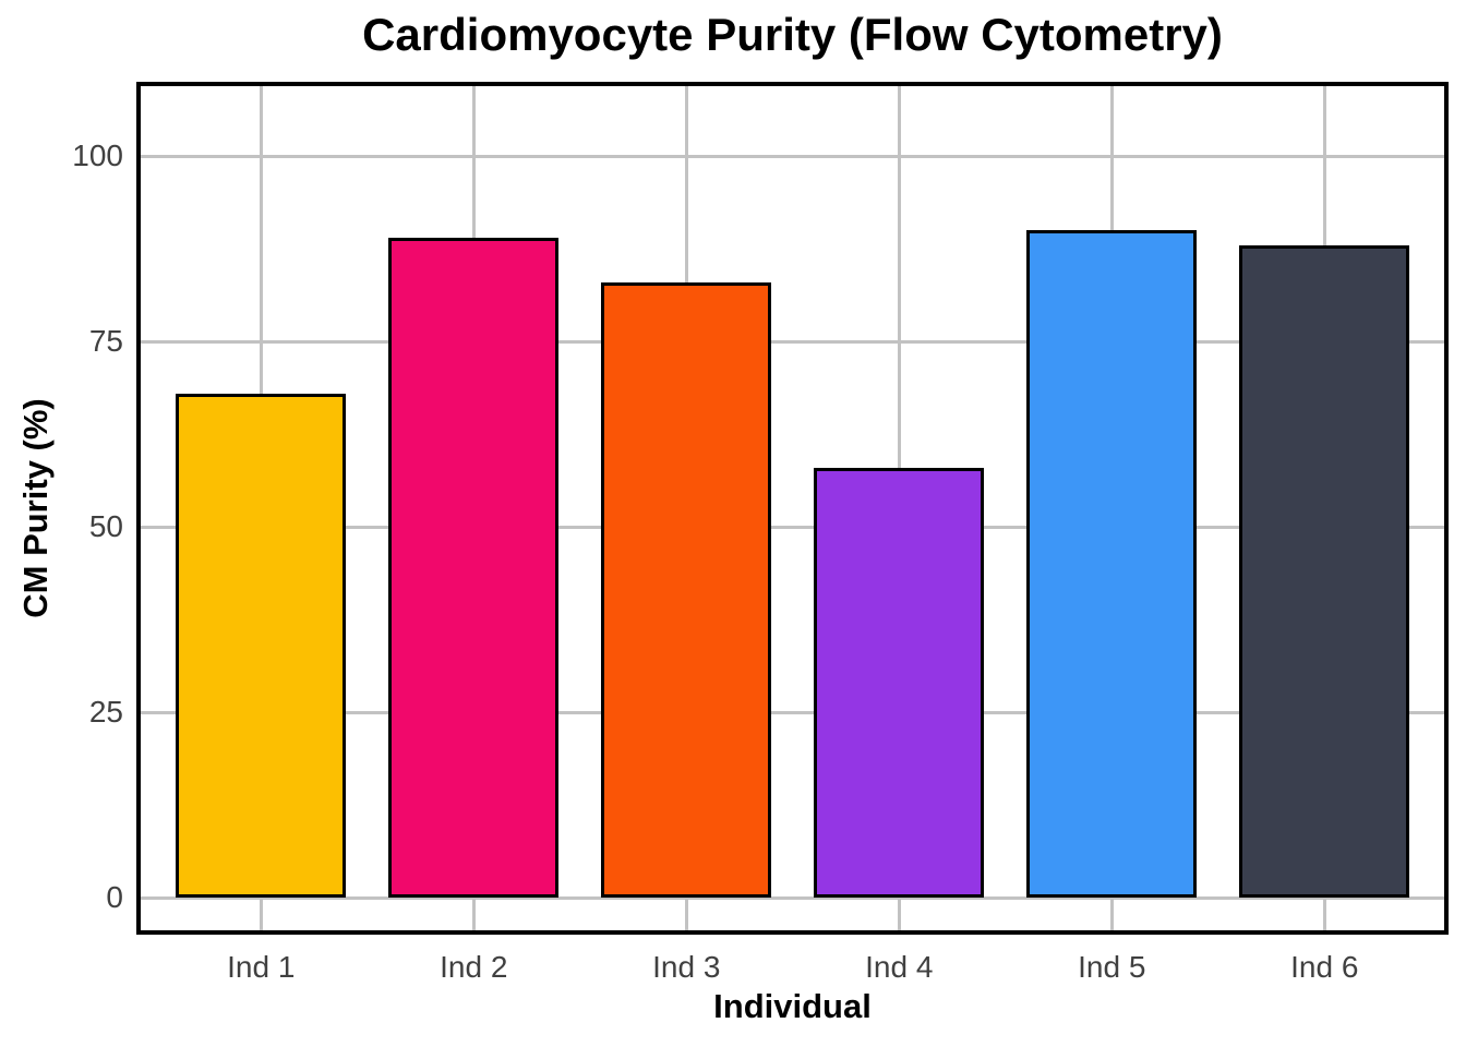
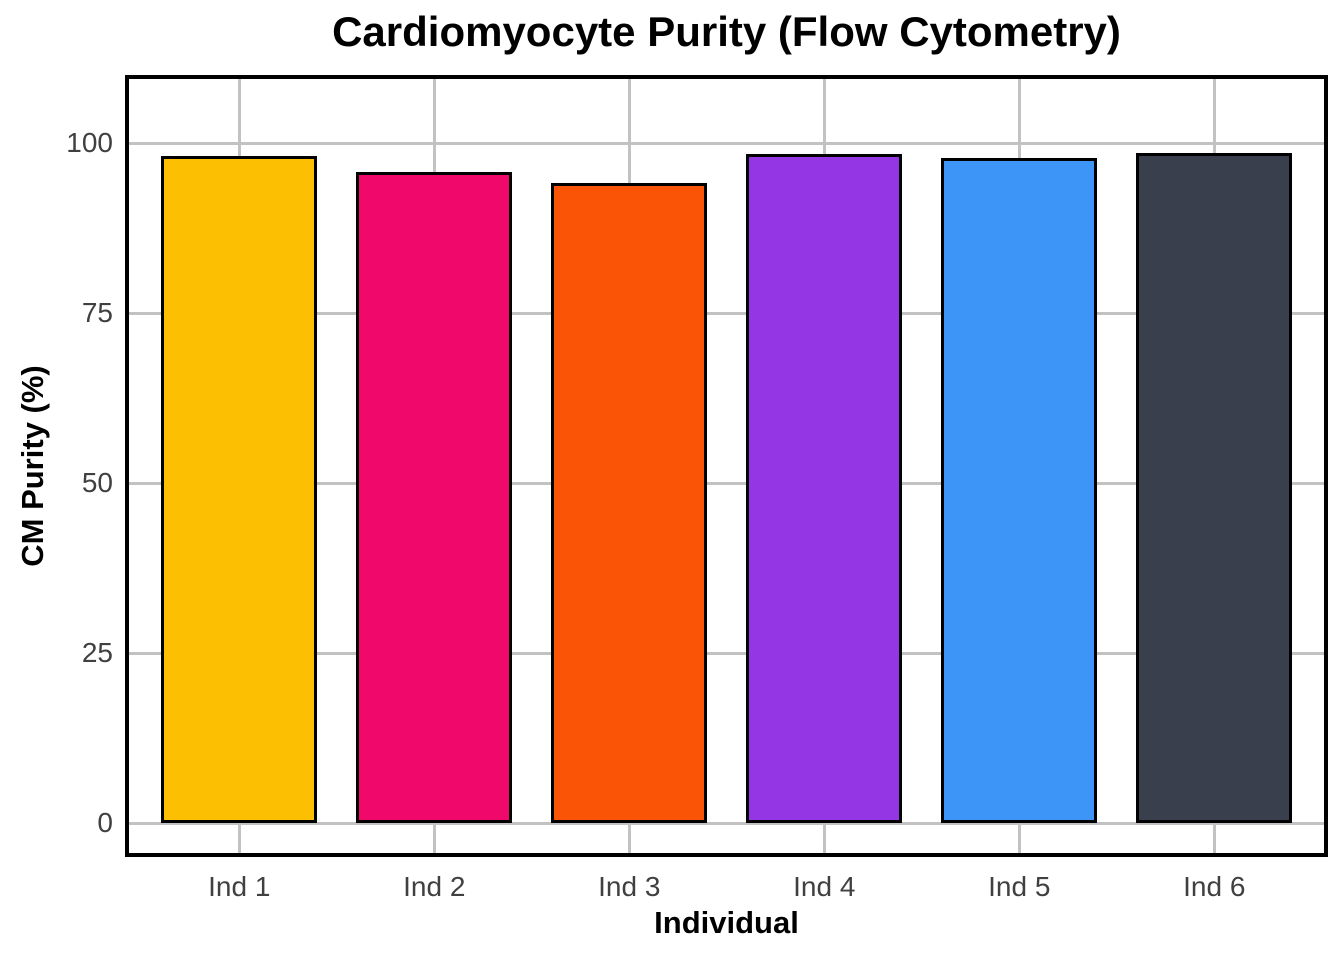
Ind 1: 68 -> 98
Ind 2: 89 -> 96
Ind 3: 83 -> 94
Ind 4: 58 -> 98
Ind 5: 90 -> 98
Ind 6: 88 -> 99
